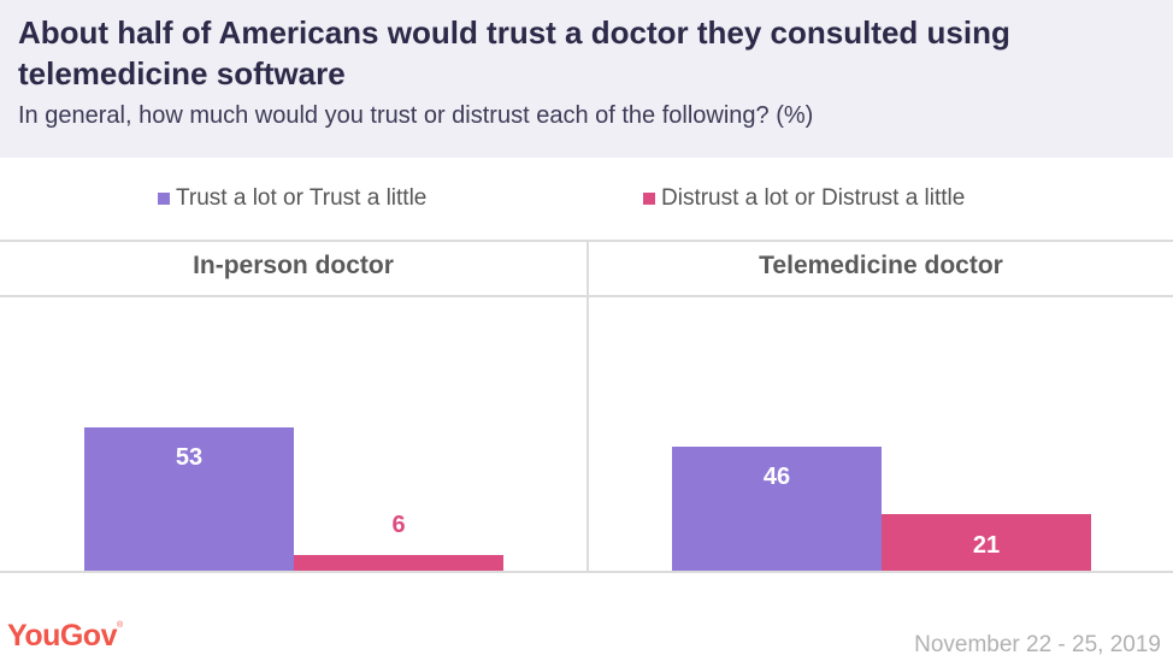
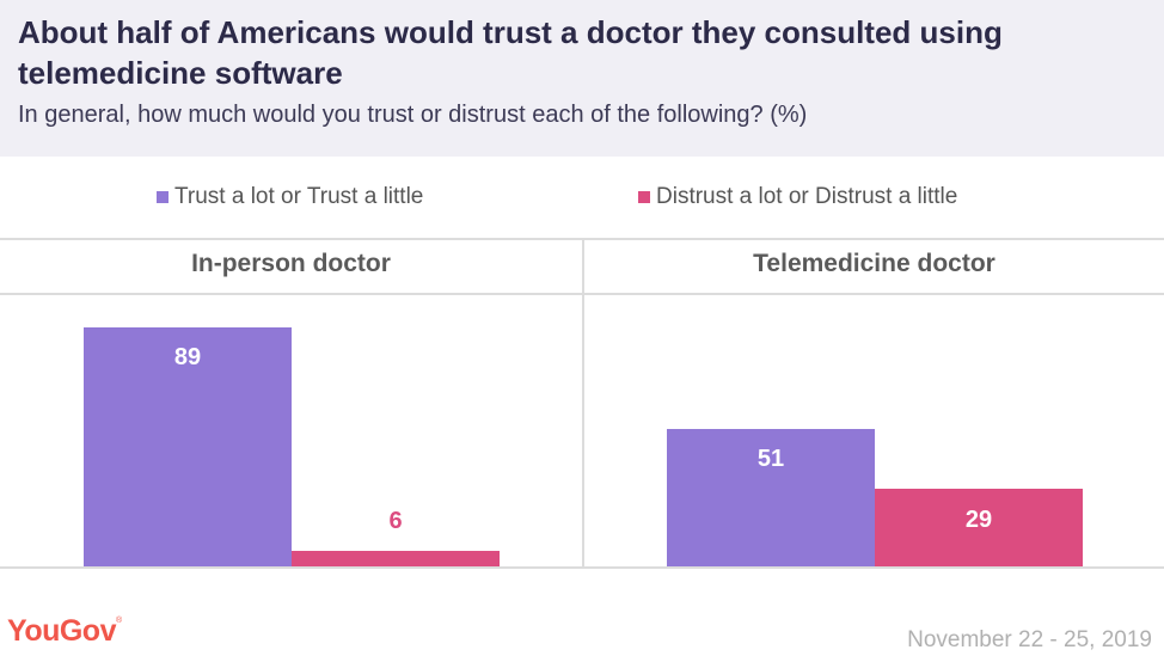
Trust a lot or Trust a little/In-person doctor: 53 -> 89
Trust a lot or Trust a little/Telemedicine doctor: 46 -> 51
Distrust a lot or Distrust a little/Telemedicine doctor: 21 -> 29
